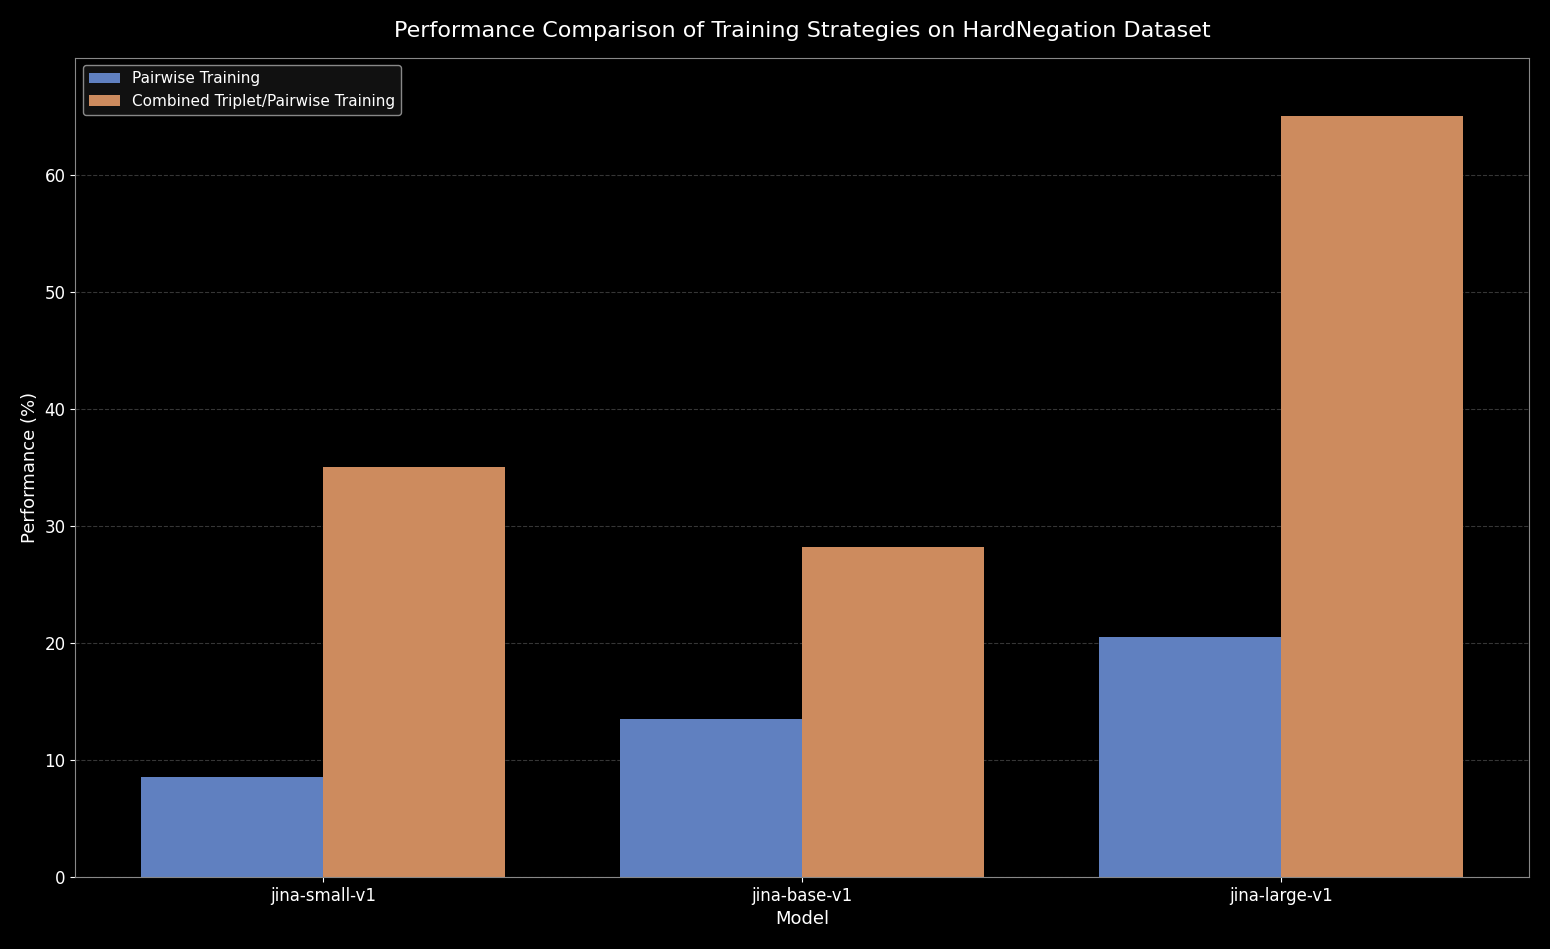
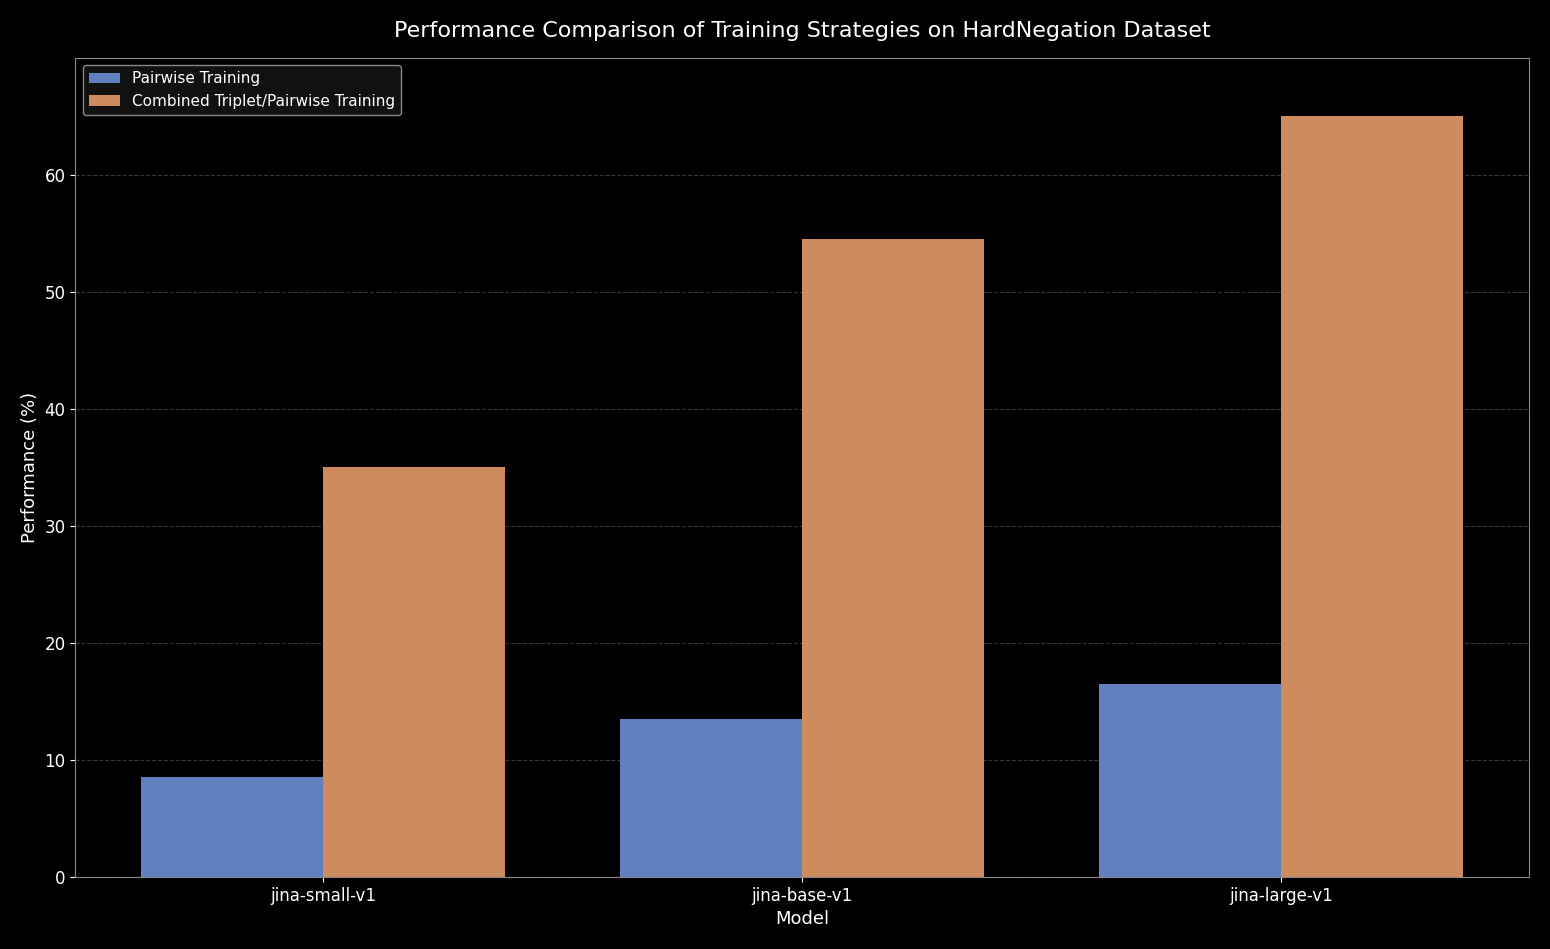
Combined Triplet/Pairwise Training/jina-base-v1: 28.2 -> 54.5
Pairwise Training/jina-large-v1: 20.5 -> 16.5
